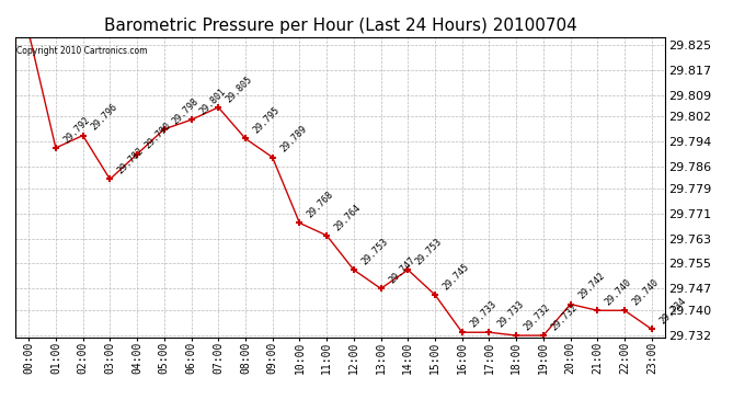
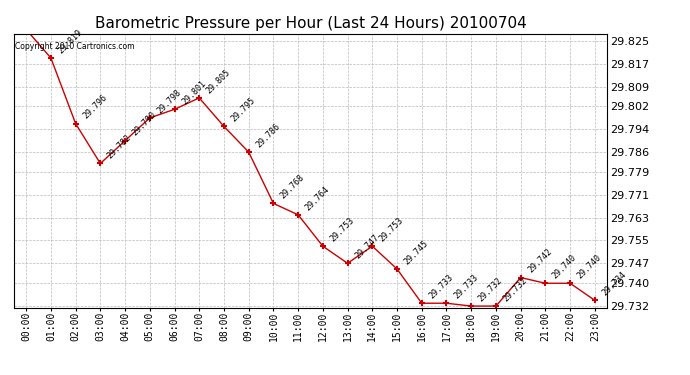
01:00: 29.792 -> 29.819
09:00: 29.789 -> 29.786
